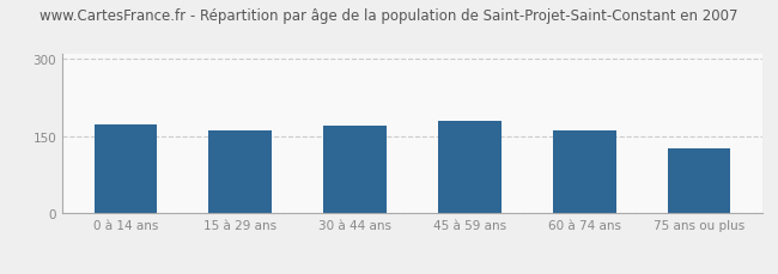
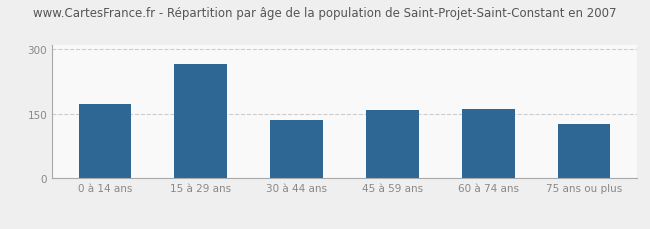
15 à 29 ans: 162 -> 265
30 à 44 ans: 170 -> 135
45 à 59 ans: 181 -> 160
